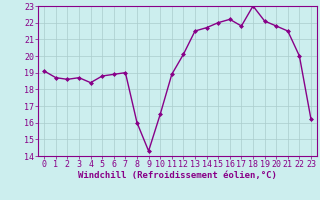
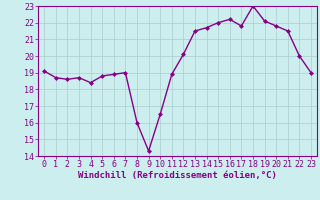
23: 16.2 -> 19.0
